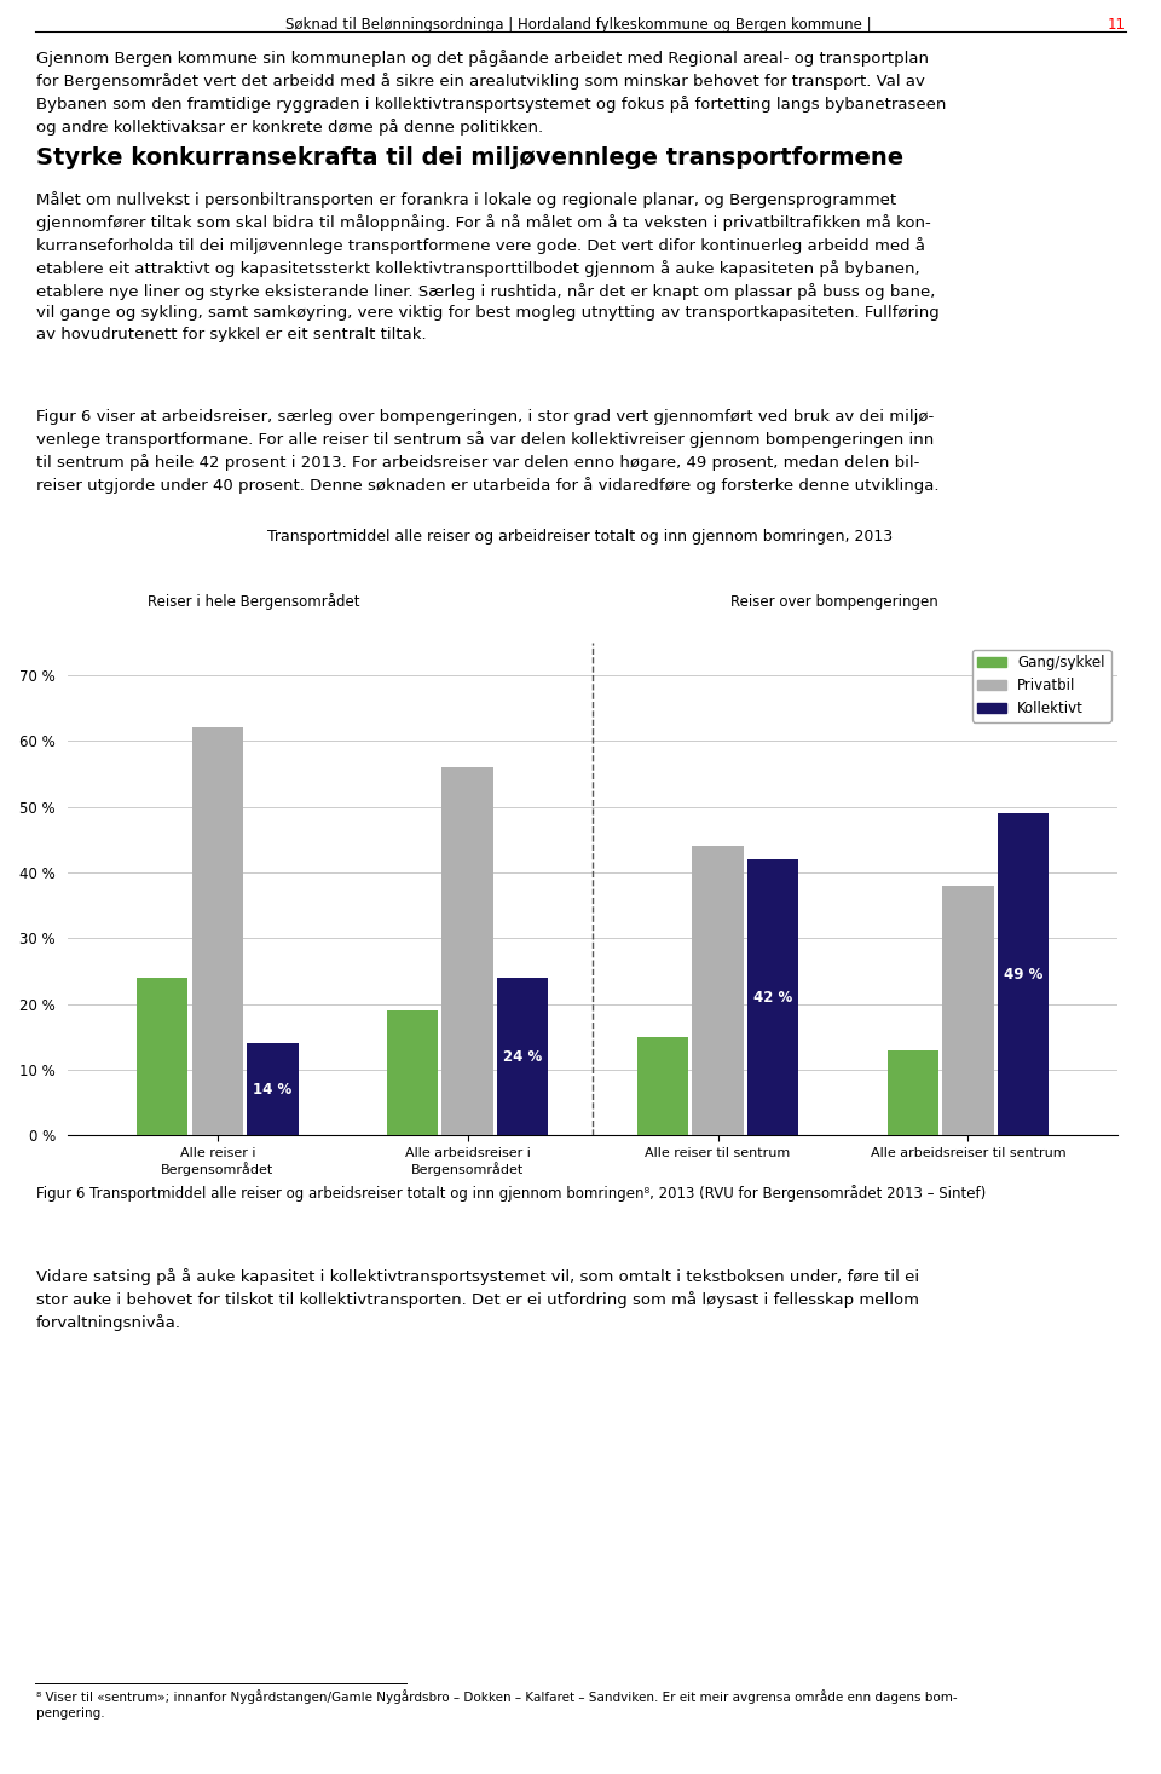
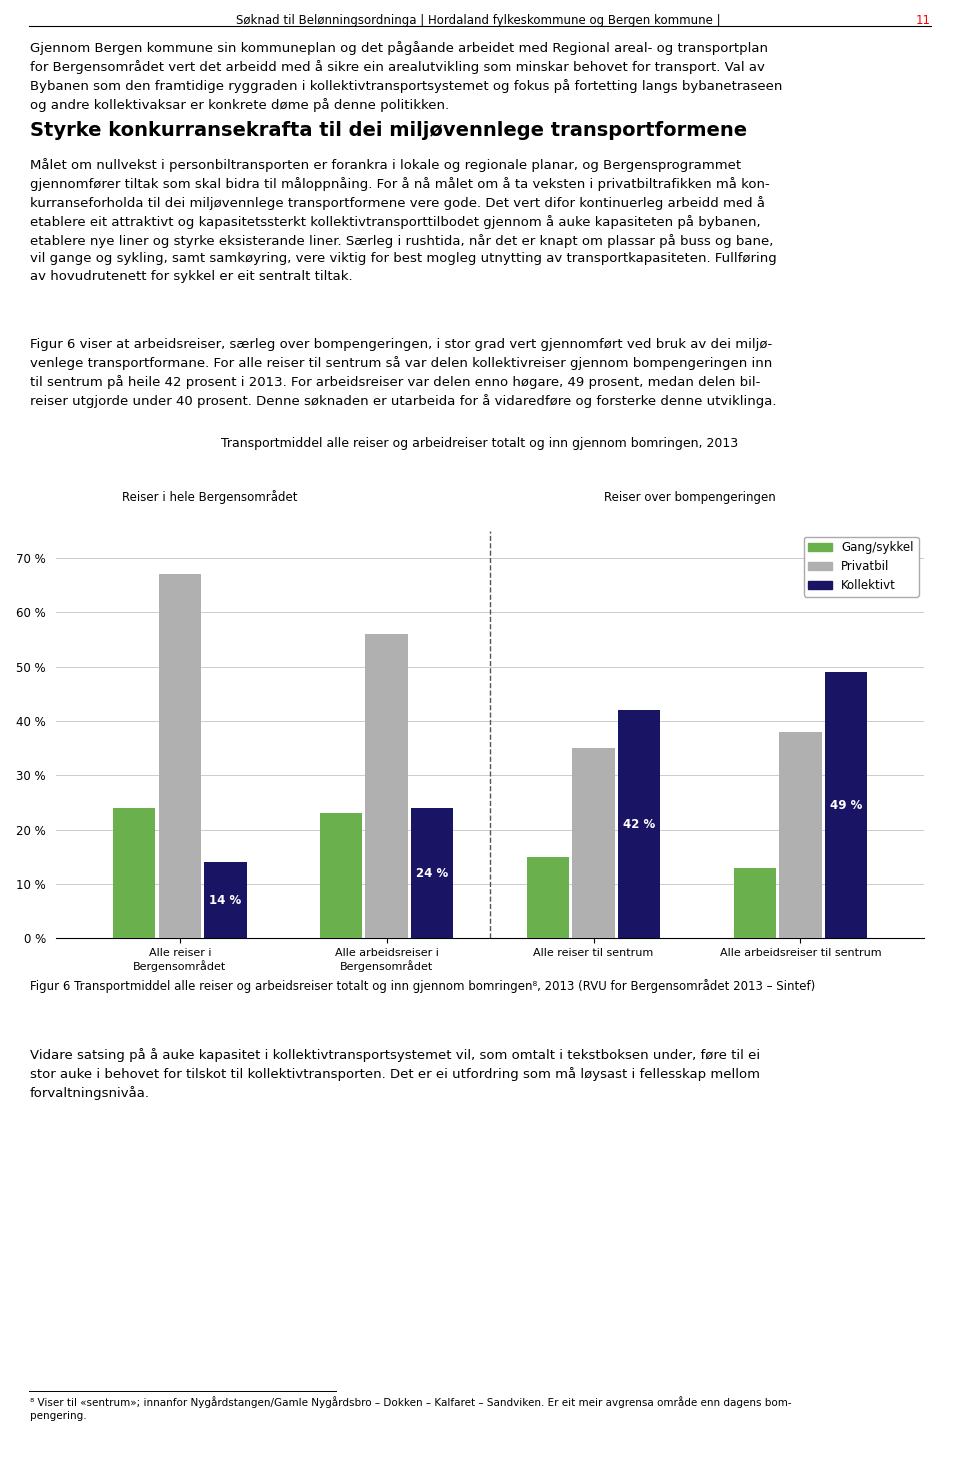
Privatbil/Alle reiser i Bergensområdet: 62 % -> 67 %
Gang/sykkel/Alle arbeidsreiser i Bergensområdet: 19 % -> 23 %
Privatbil/Alle reiser til sentrum: 44 % -> 35 %
